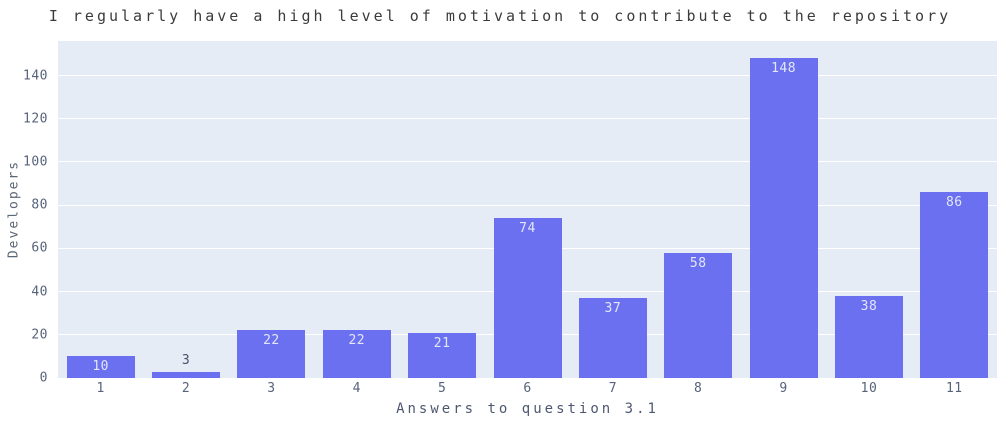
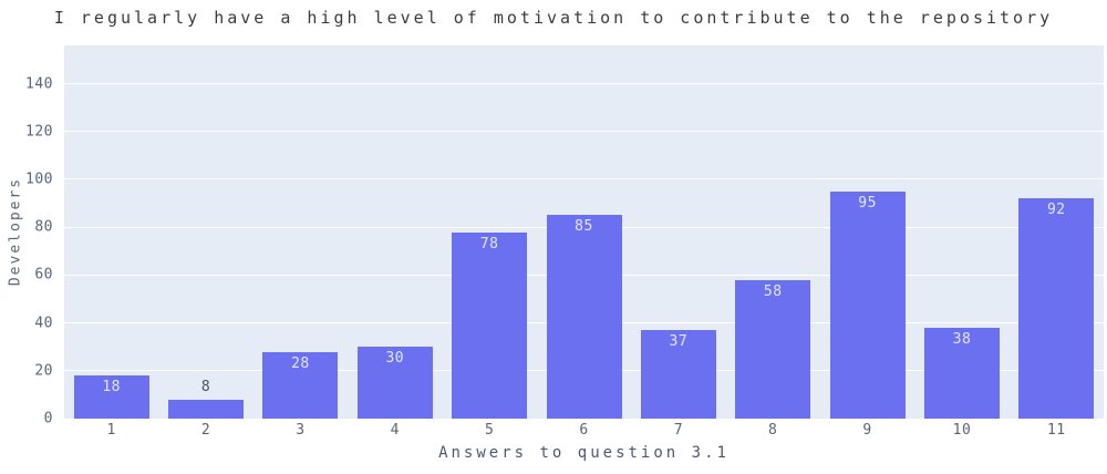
1: 10 -> 18
2: 3 -> 8
3: 22 -> 28
4: 22 -> 30
5: 21 -> 78
6: 74 -> 85
9: 148 -> 95
11: 86 -> 92
